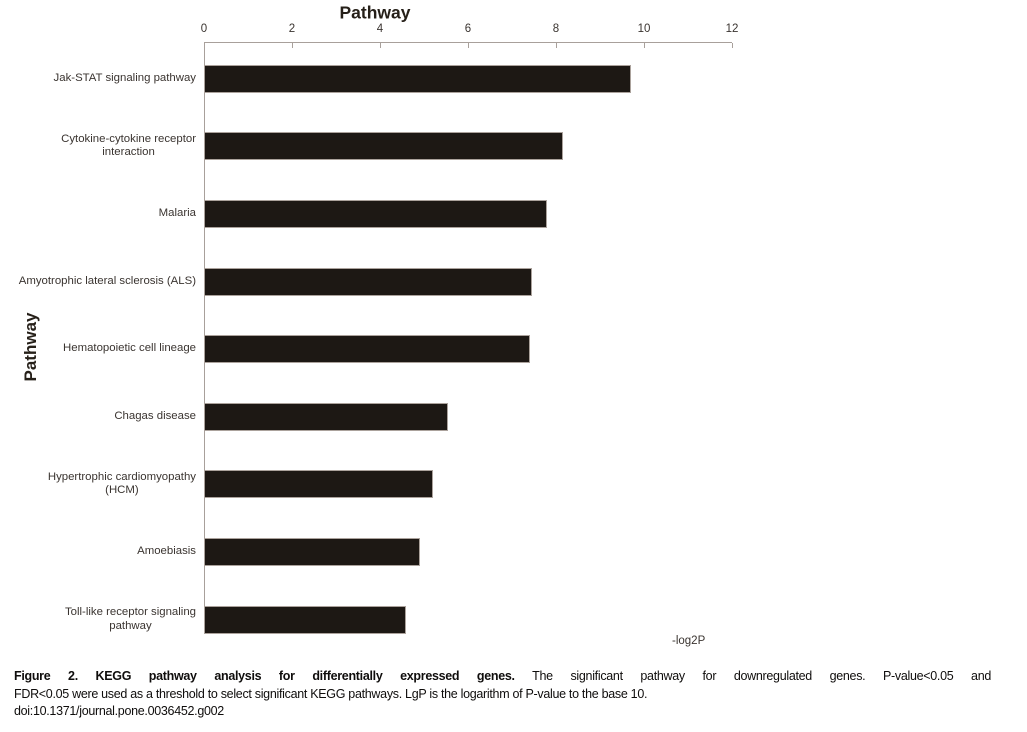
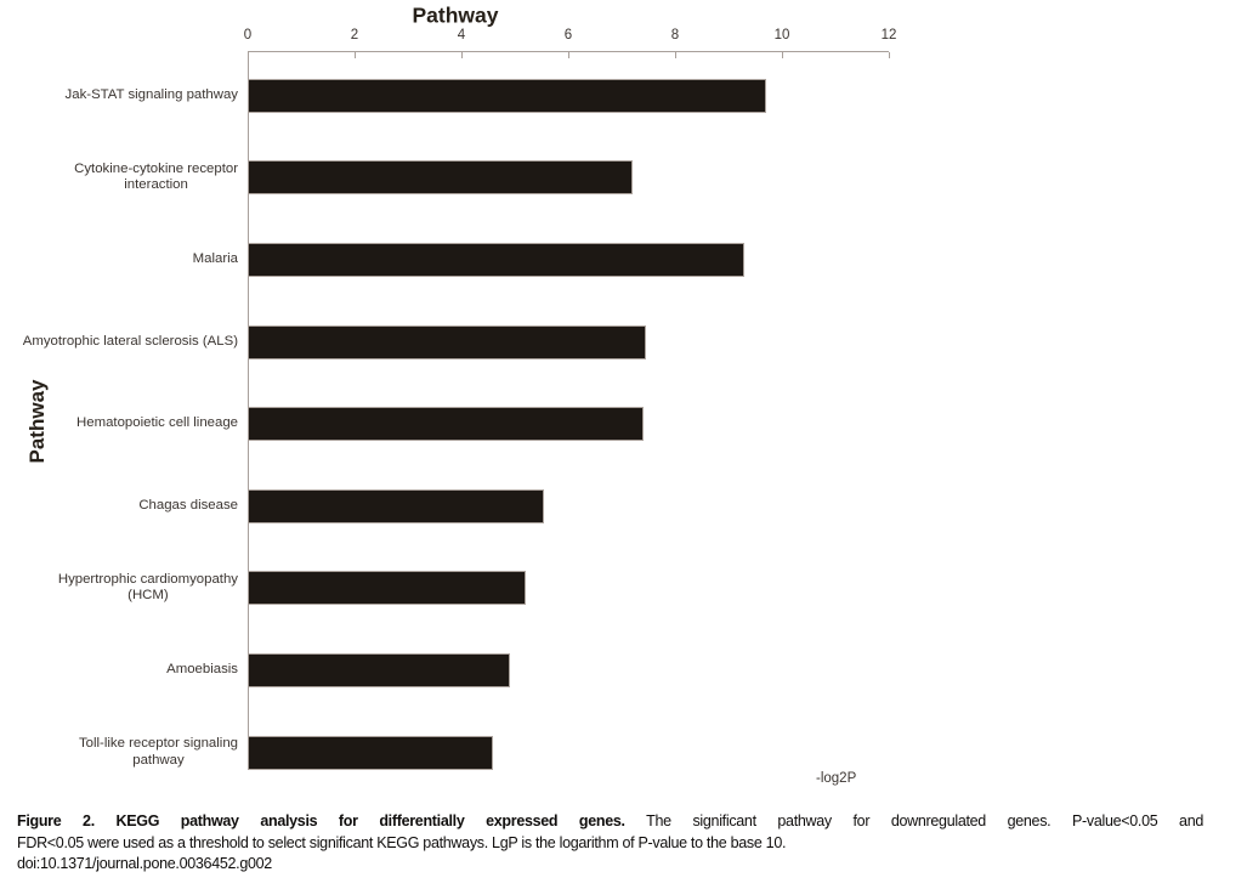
Cytokine-cytokine receptor interaction: 8.2 -> 7.2
Malaria: 7.8 -> 9.3
